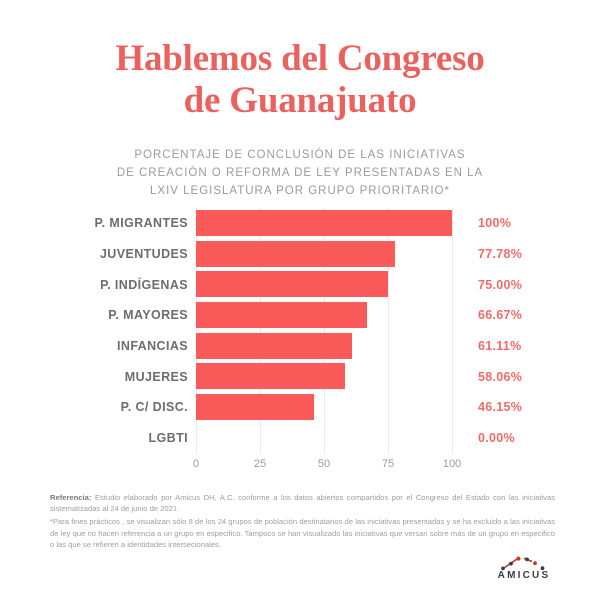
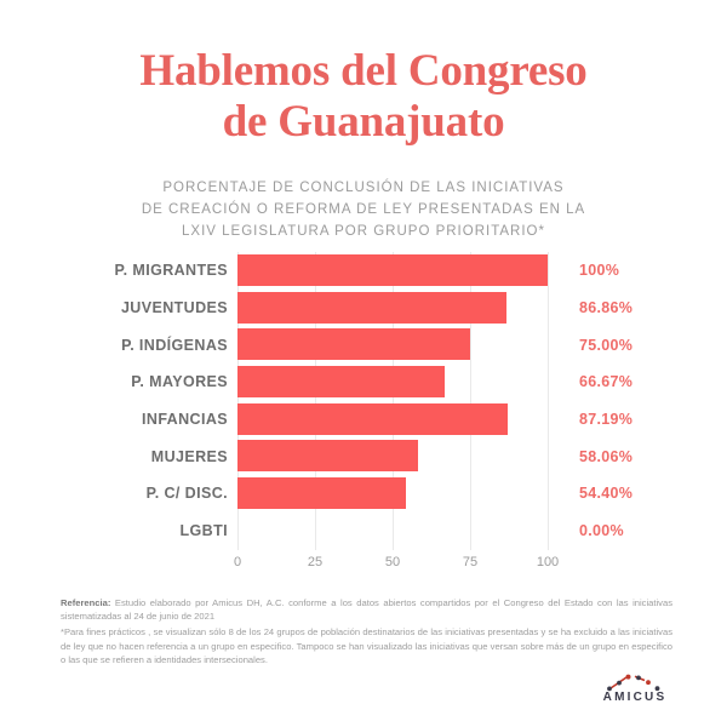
JUVENTUDES: 77.78% -> 86.86%
INFANCIAS: 61.11% -> 87.19%
P. C/ DISC.: 46.15% -> 54.40%
